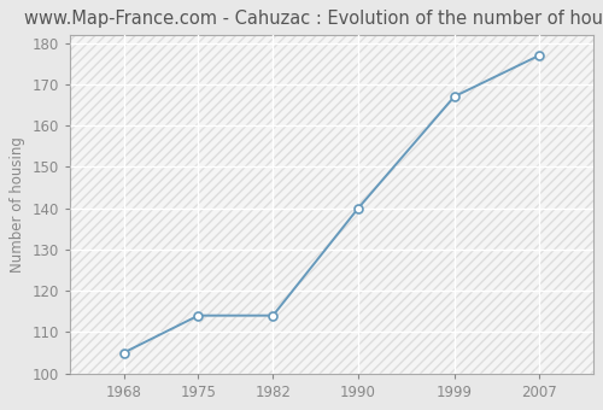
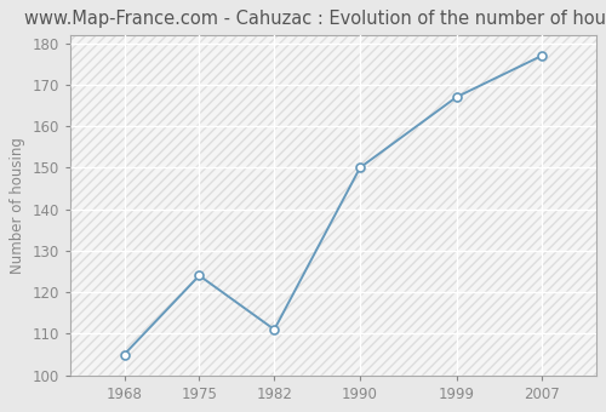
1975: 114 -> 124
1982: 114 -> 111
1990: 140 -> 150
